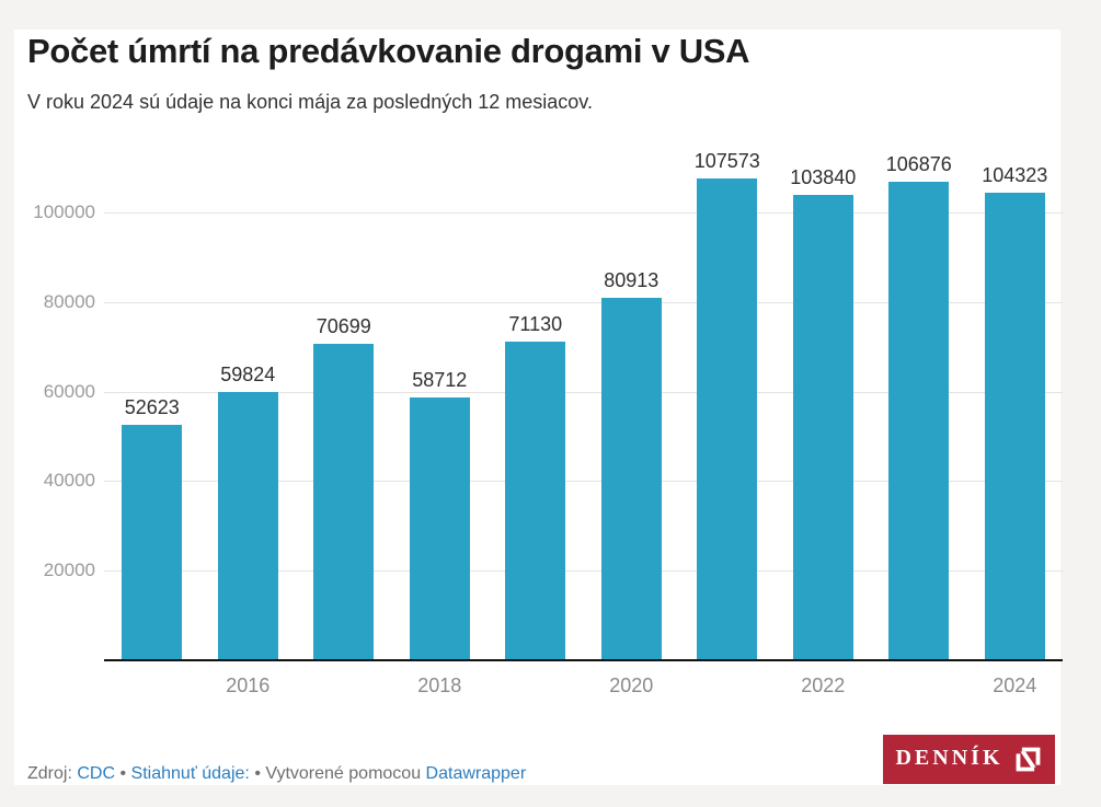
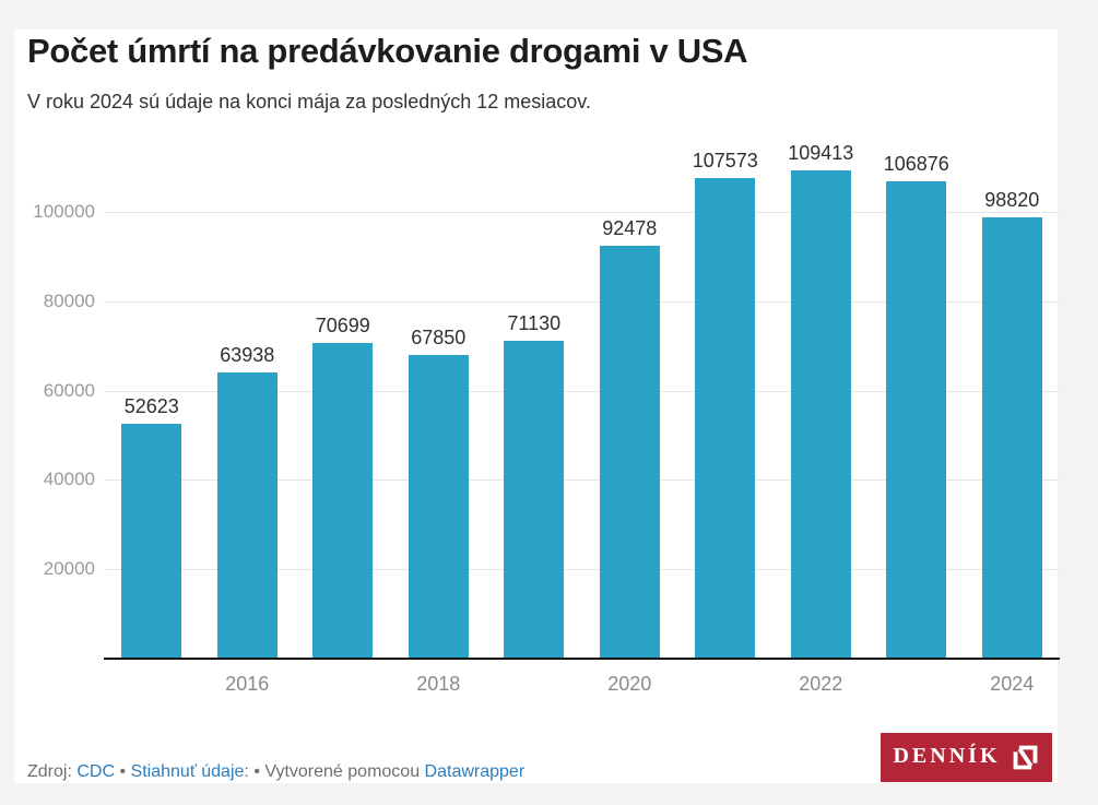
2016: 59824 -> 63938
2018: 58712 -> 67850
2020: 80913 -> 92478
2022: 103840 -> 109413
2024: 104323 -> 98820
